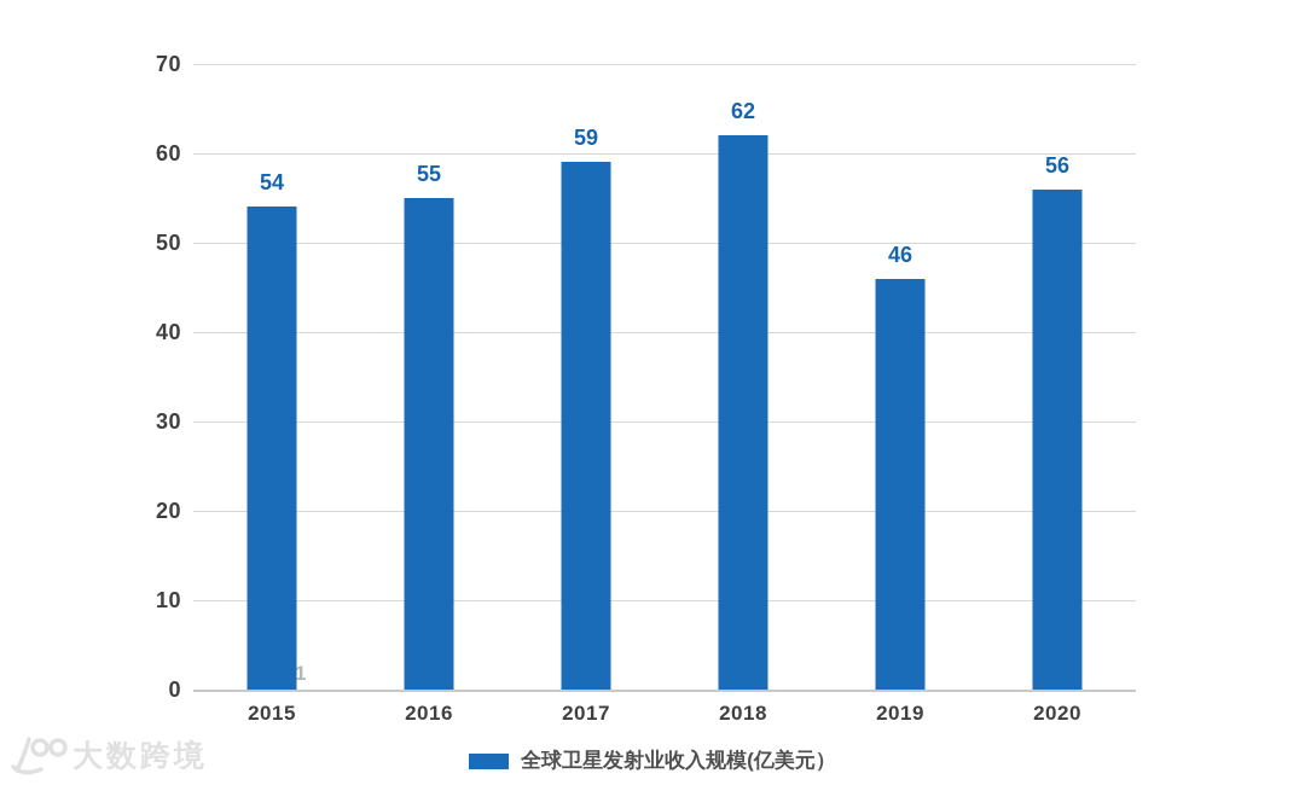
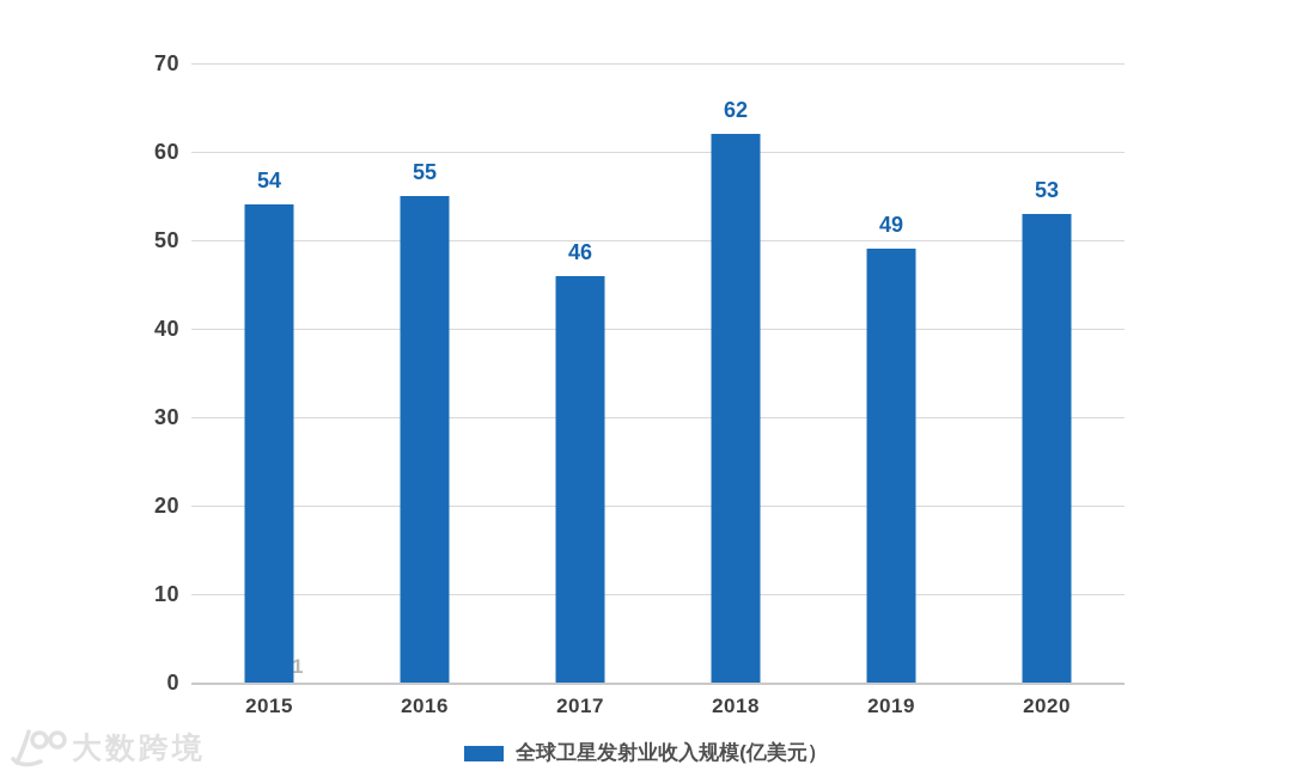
2017: 59 -> 46
2019: 46 -> 49
2020: 56 -> 53
